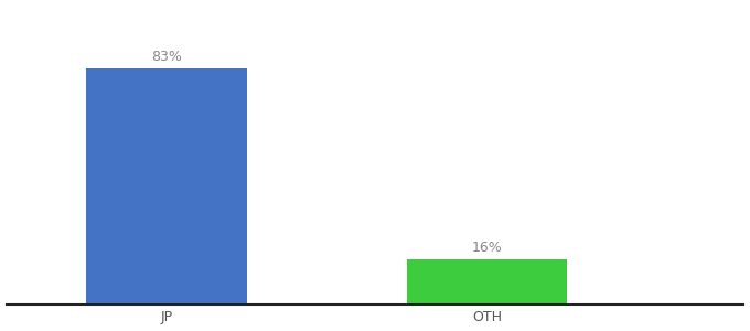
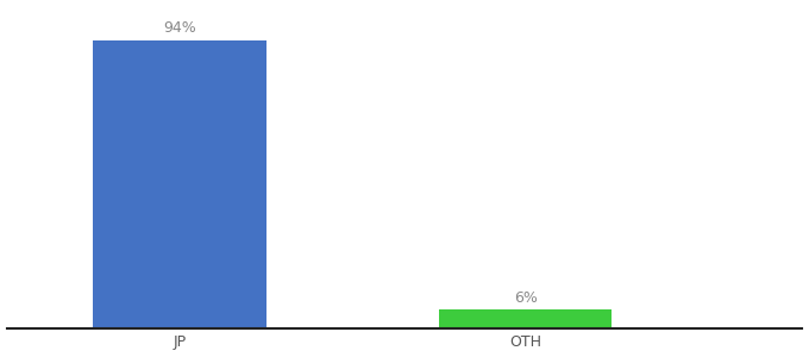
JP: 83% -> 94%
OTH: 16% -> 6%
